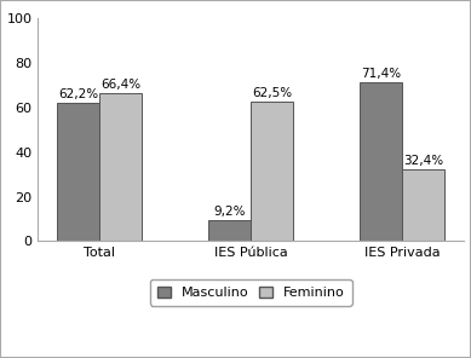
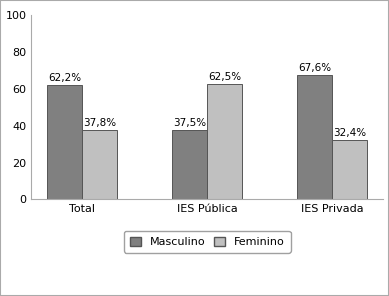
Feminino/Total: 66,4% -> 37,8%
Masculino/IES Pública: 9,2% -> 37,5%
Masculino/IES Privada: 71,4% -> 67,6%
